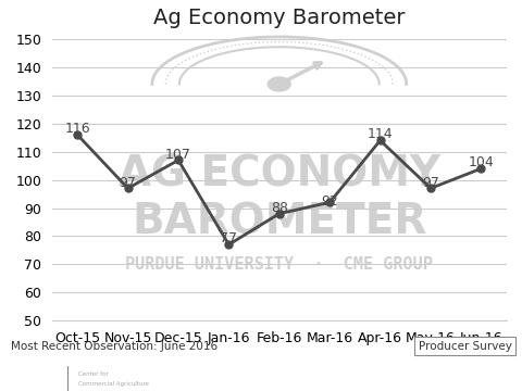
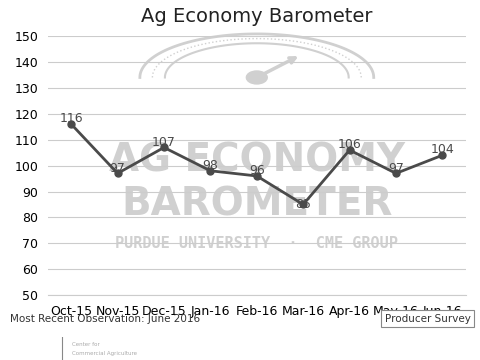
Jan-16: 77 -> 98
Feb-16: 88 -> 96
Mar-16: 92 -> 85
Apr-16: 114 -> 106
